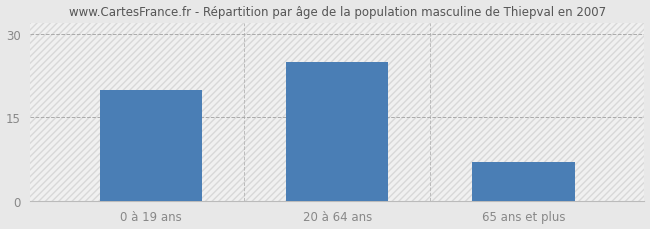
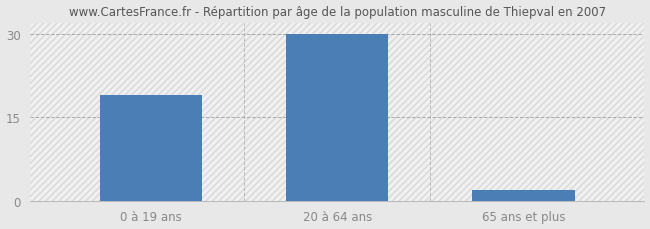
0 à 19 ans: 20 -> 19
20 à 64 ans: 25 -> 30
65 ans et plus: 7 -> 2
